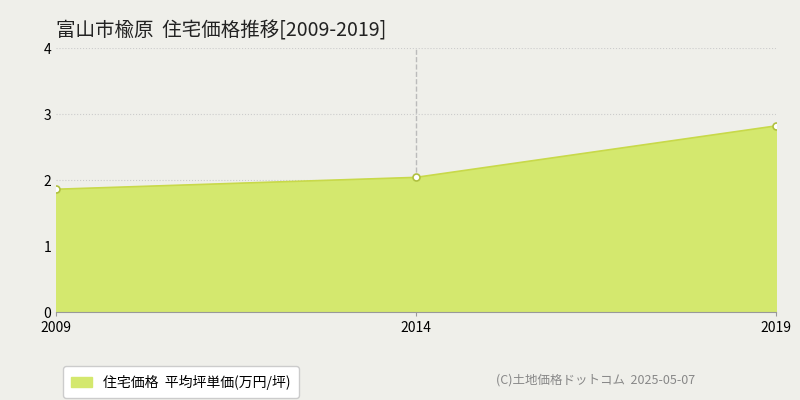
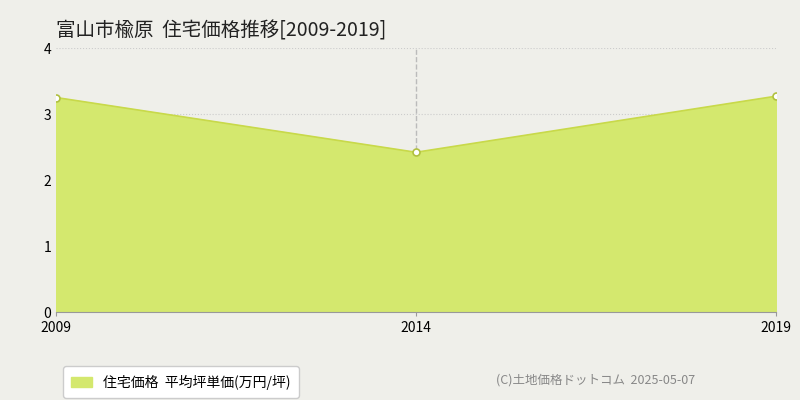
2009: 1.86 -> 3.25
2014: 2.04 -> 2.42
2019: 2.82 -> 3.27
